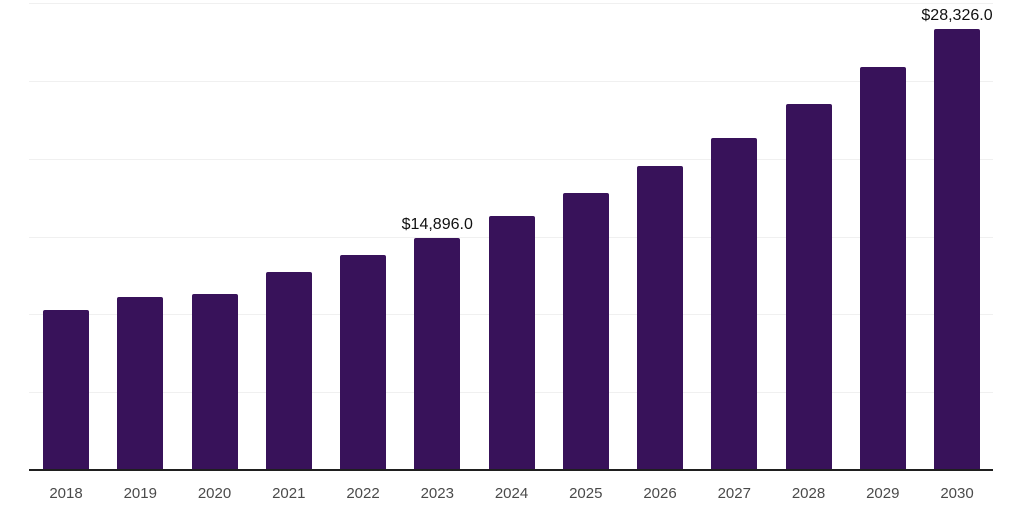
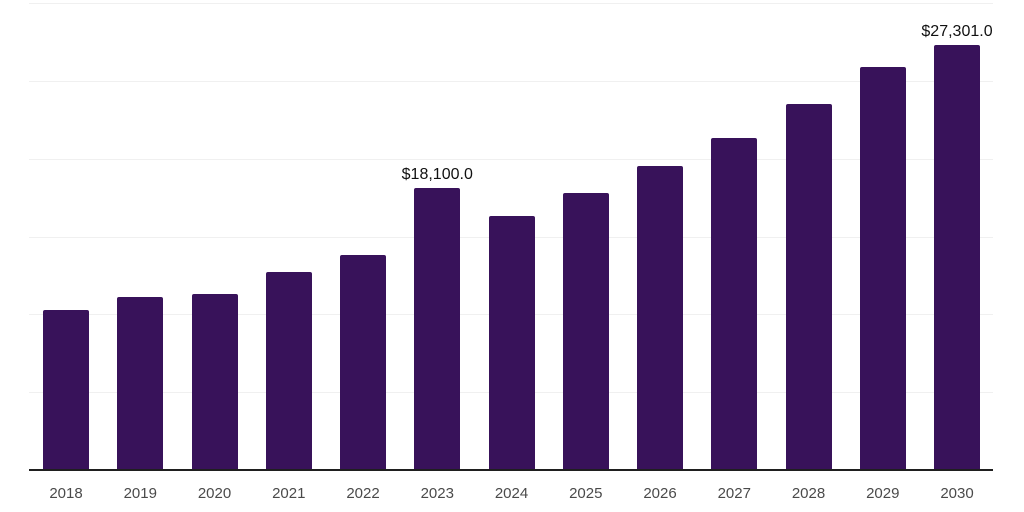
2023: $14,896.0 -> $18,100.0
2030: $28,326.0 -> $27,301.0
